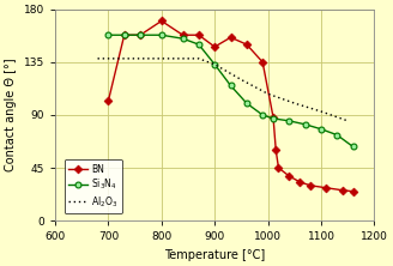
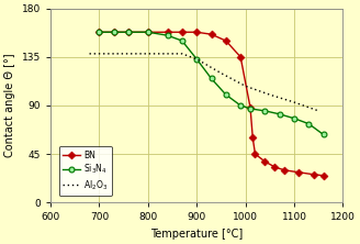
BN/700: 102 -> 158
BN/800: 170 -> 158
BN/900: 148 -> 158
